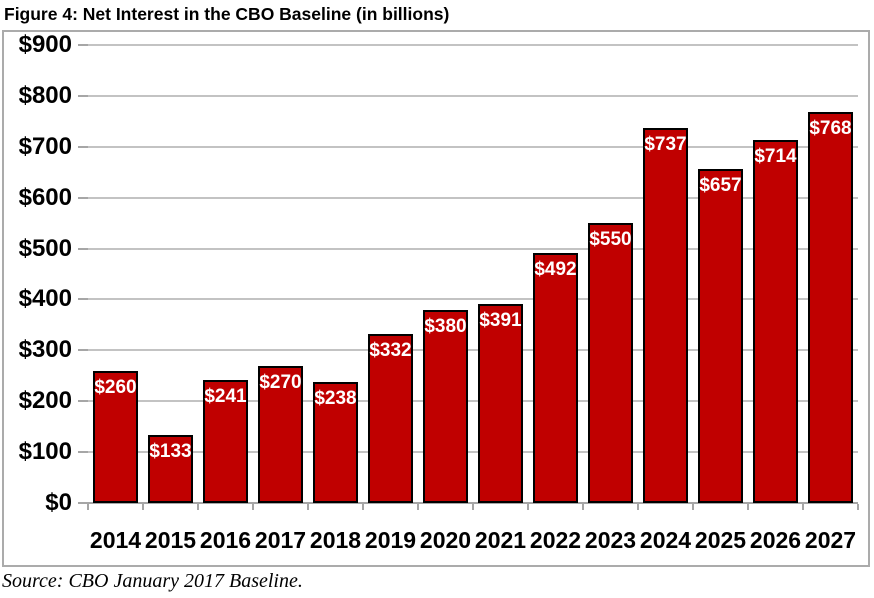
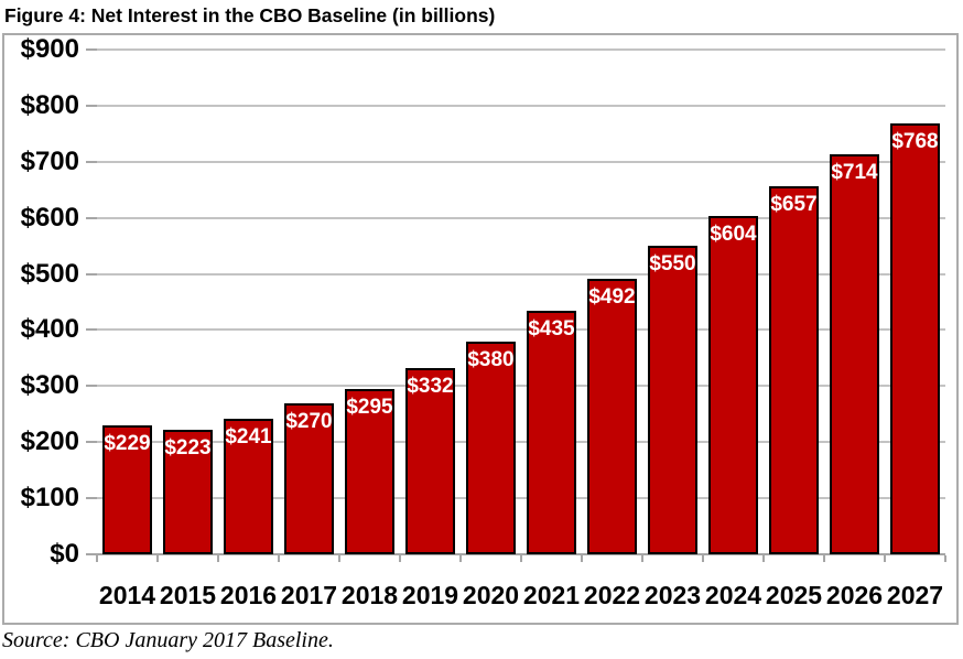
2014: $260 -> $229
2015: $133 -> $223
2018: $238 -> $295
2021: $391 -> $435
2024: $737 -> $604
